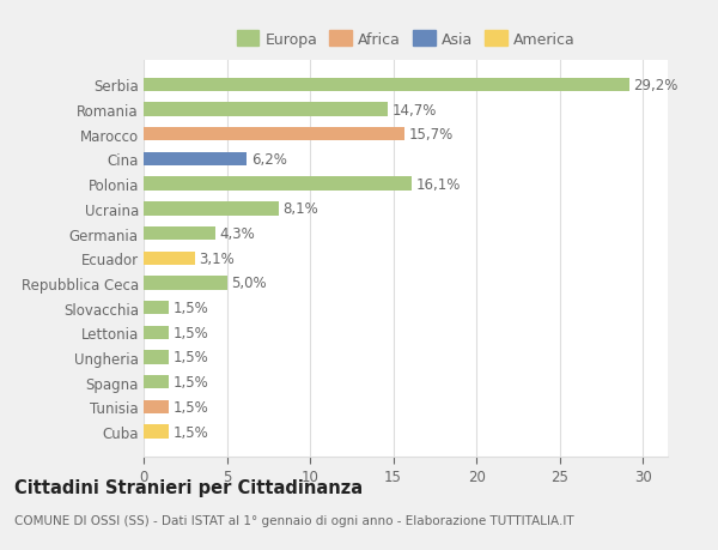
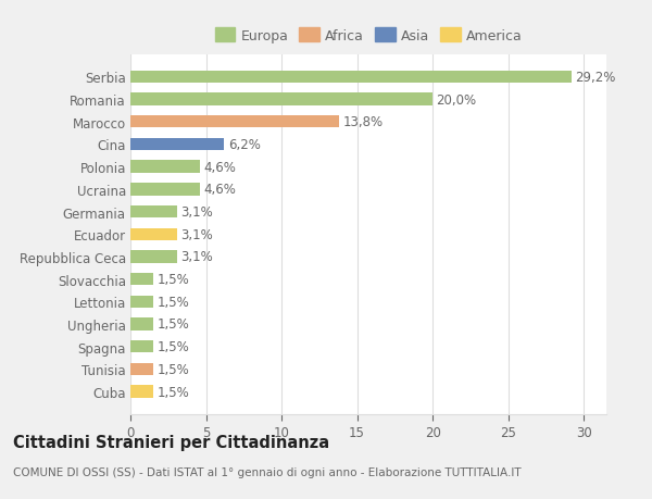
Romania: 14,7% -> 20,0%
Marocco: 15,7% -> 13,8%
Polonia: 16,1% -> 4,6%
Ucraina: 8,1% -> 4,6%
Germania: 4,3% -> 3,1%
Repubblica Ceca: 5,0% -> 3,1%
